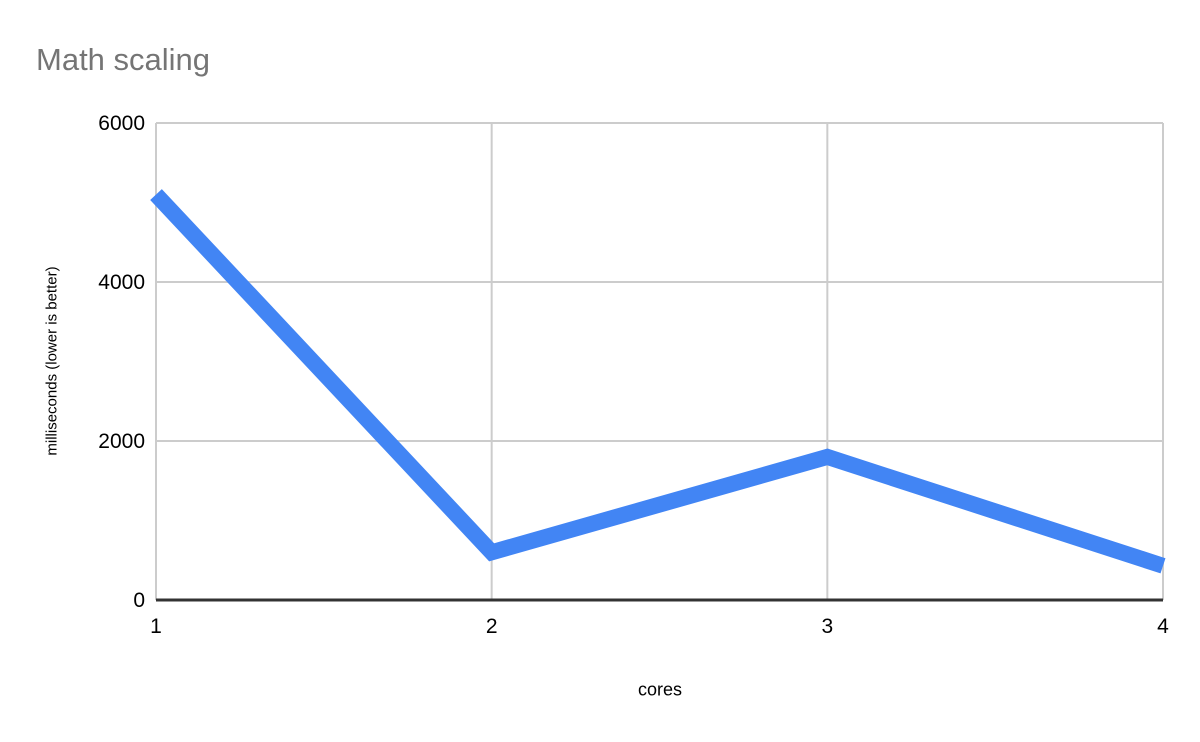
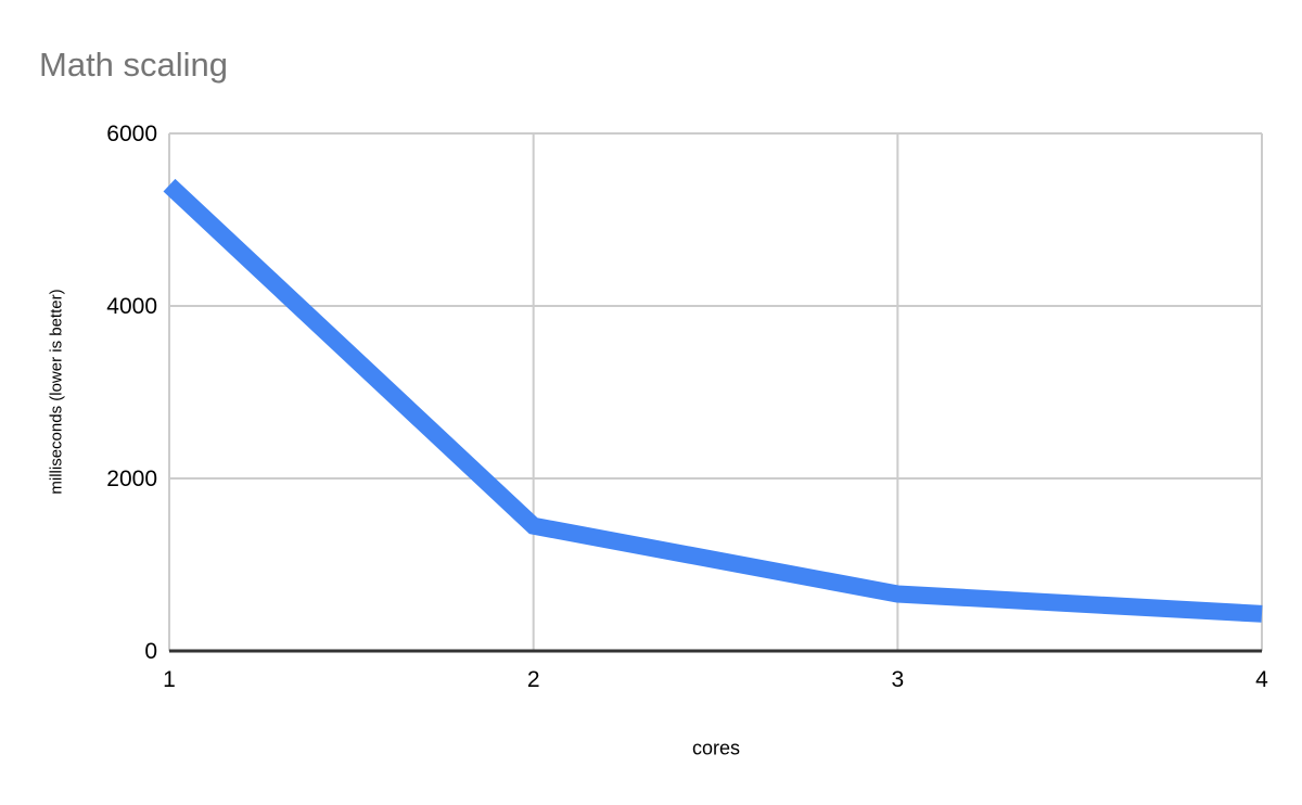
1: 5100 -> 5400
2: 600 -> 1400
3: 1800 -> 700
